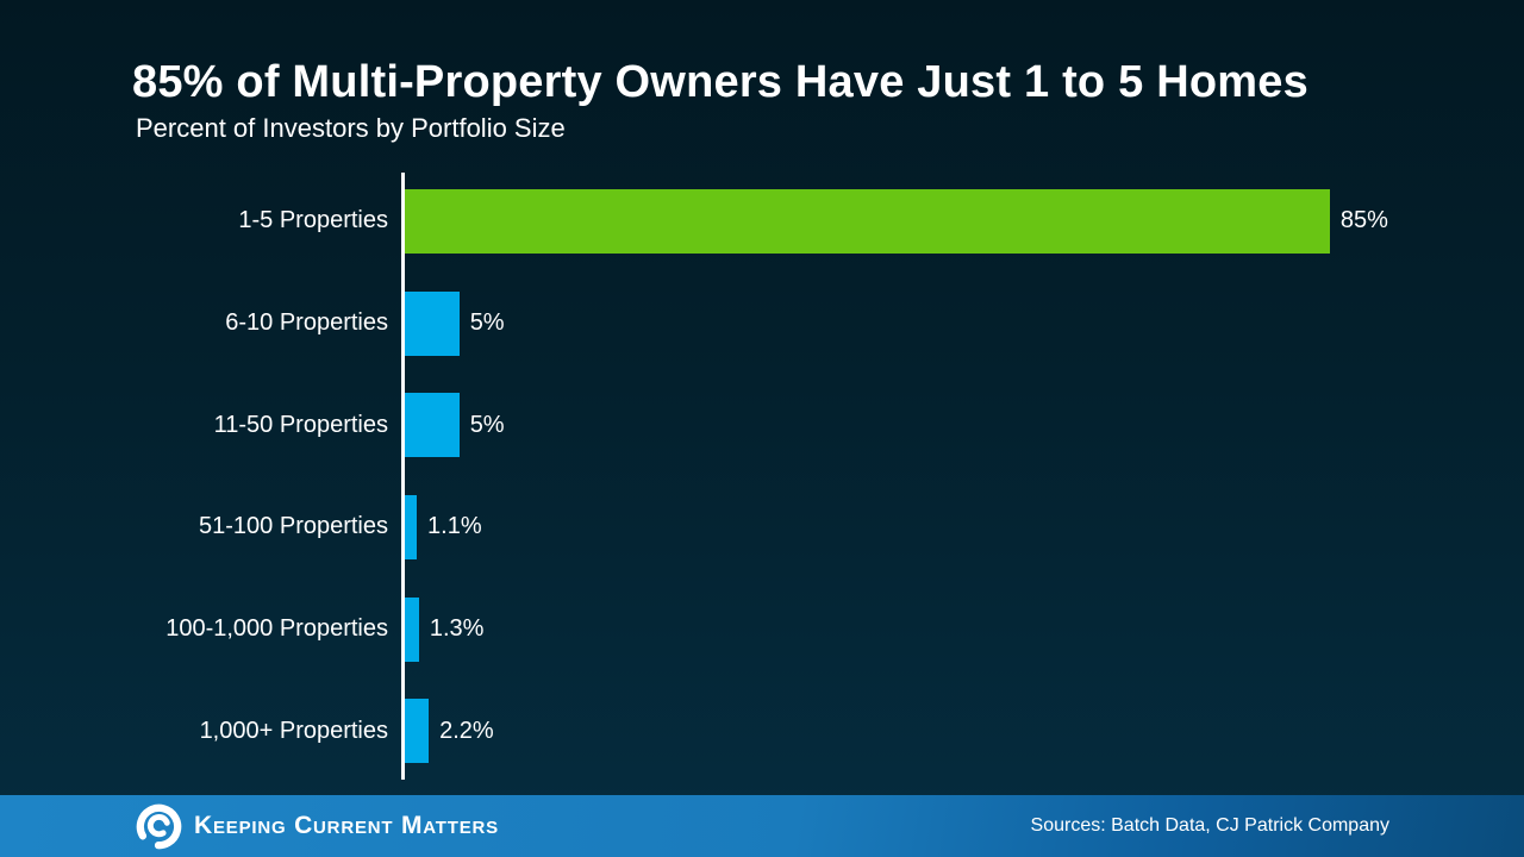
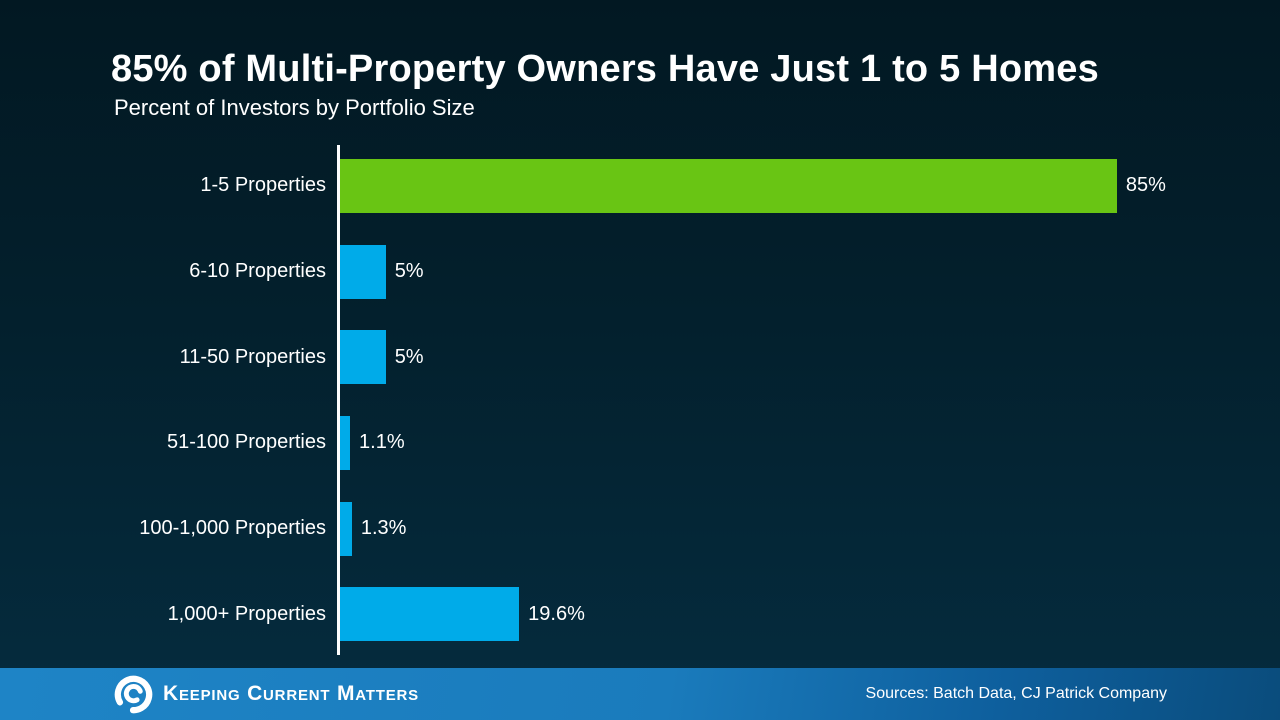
1,000+ Properties: 2.2% -> 19.6%
